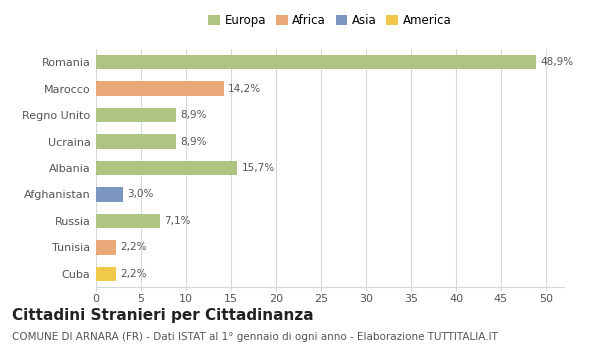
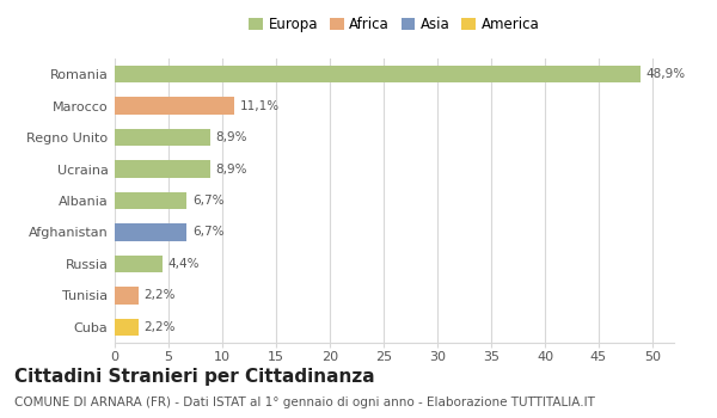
Marocco: 14,2% -> 11,1%
Albania: 15,7% -> 6,7%
Afghanistan: 3,0% -> 6,7%
Russia: 7,1% -> 4,4%
